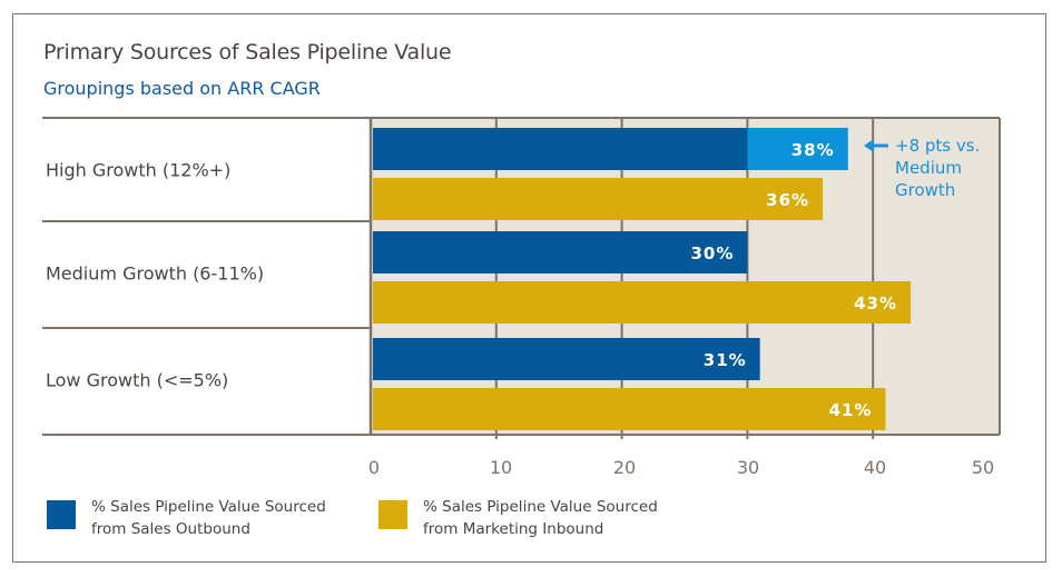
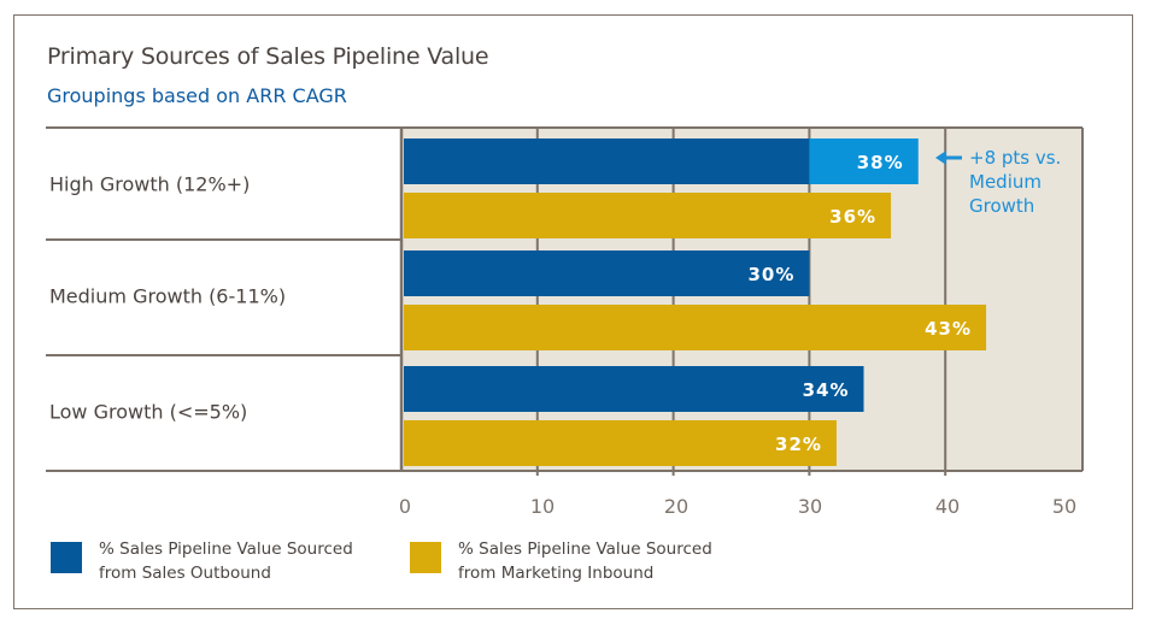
% Sales Pipeline Value Sourced from Sales Outbound/Low Growth (<=5%): 31% -> 34%
% Sales Pipeline Value Sourced from Marketing Inbound/Low Growth (<=5%): 41% -> 32%
